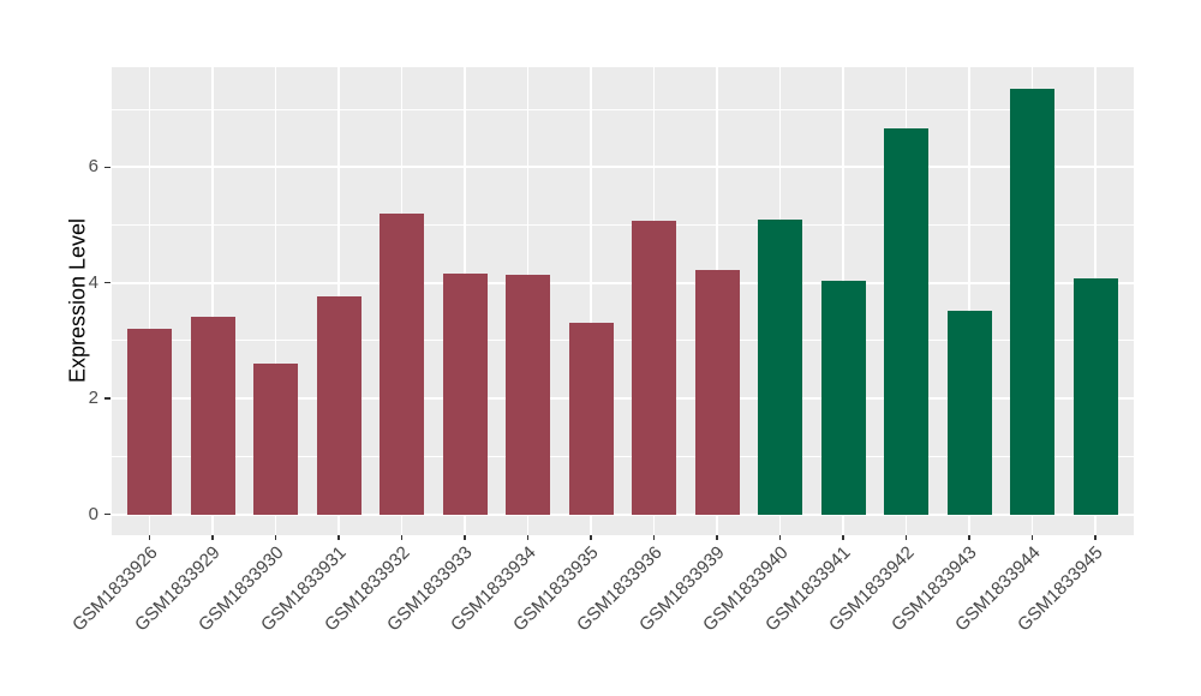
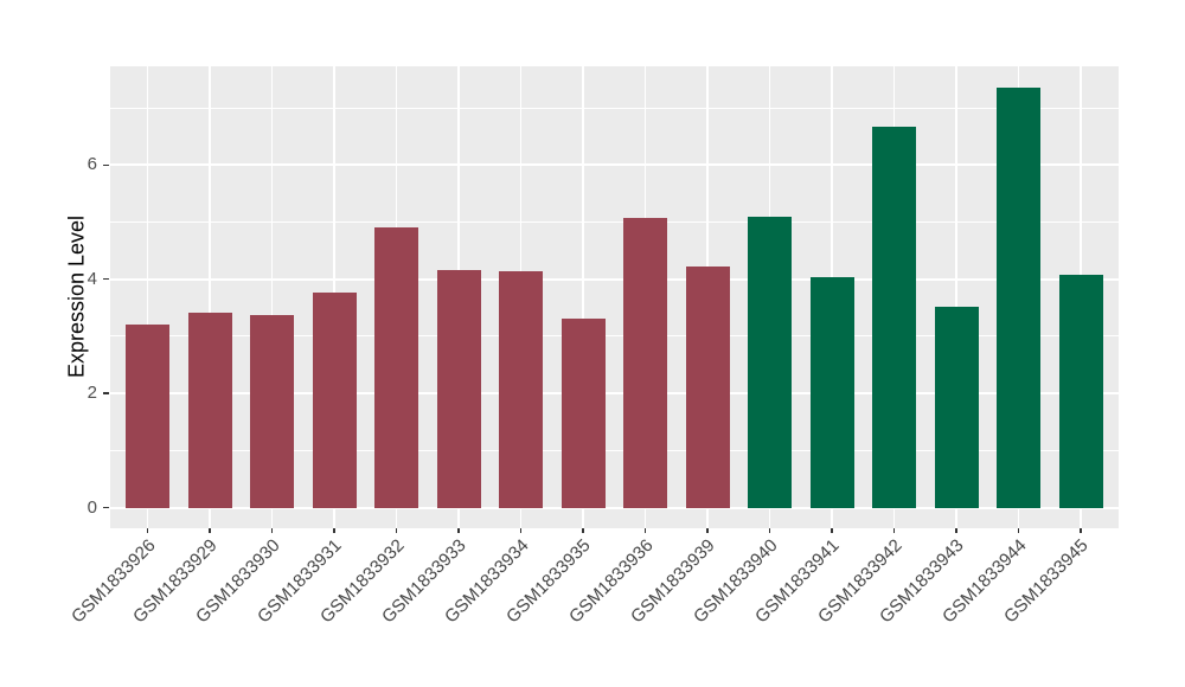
GSM1833930: 2.6 -> 3.4
GSM1833932: 5.2 -> 4.9
